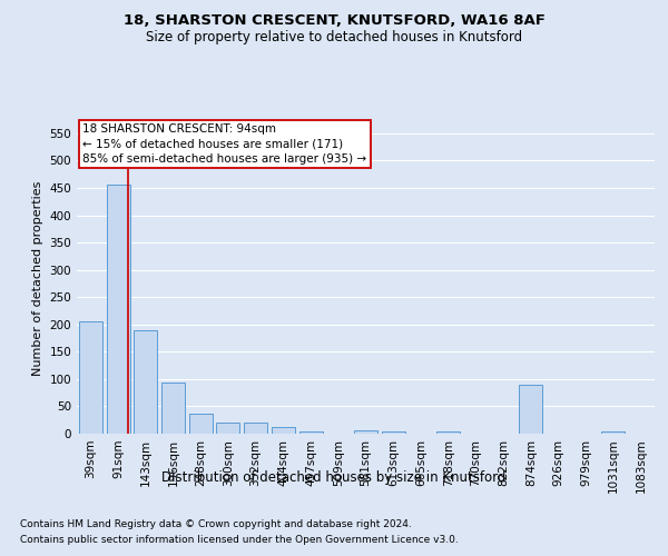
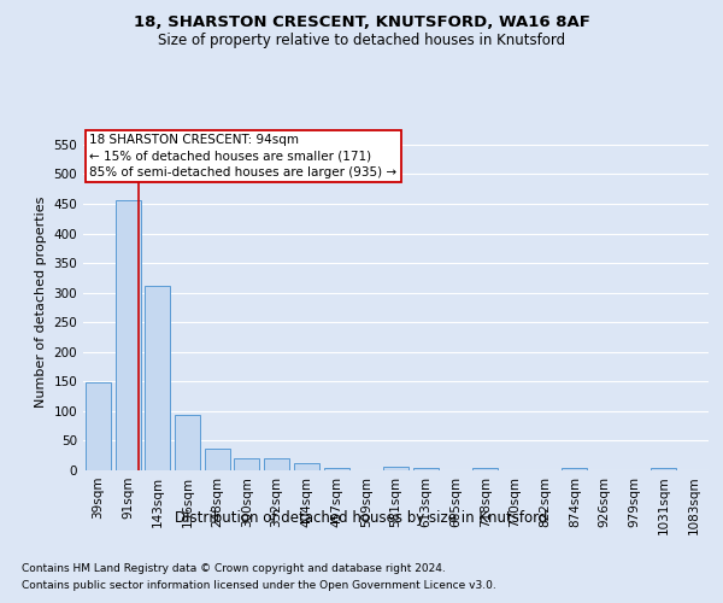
39sqm: 205 -> 149
143sqm: 190 -> 311
874sqm: 90 -> 5
